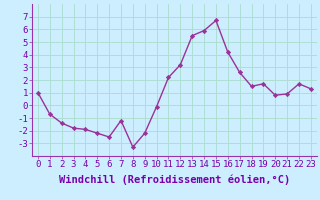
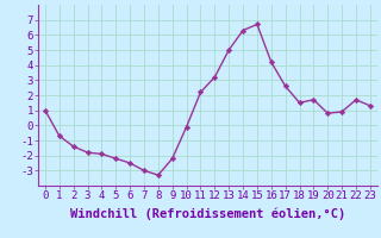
7: -1.2 -> -3.0
13: 5.5 -> 5.0
14: 5.9 -> 6.3
